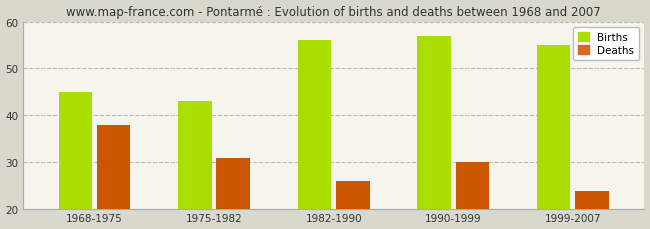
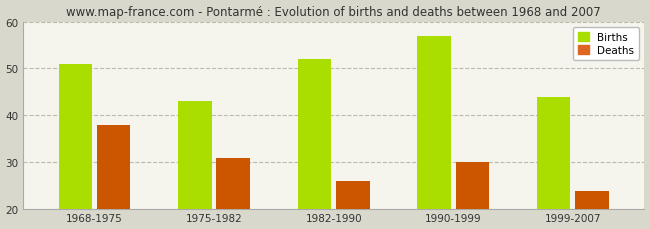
Births/1968-1975: 45 -> 51
Births/1982-1990: 56 -> 52
Births/1999-2007: 55 -> 44
